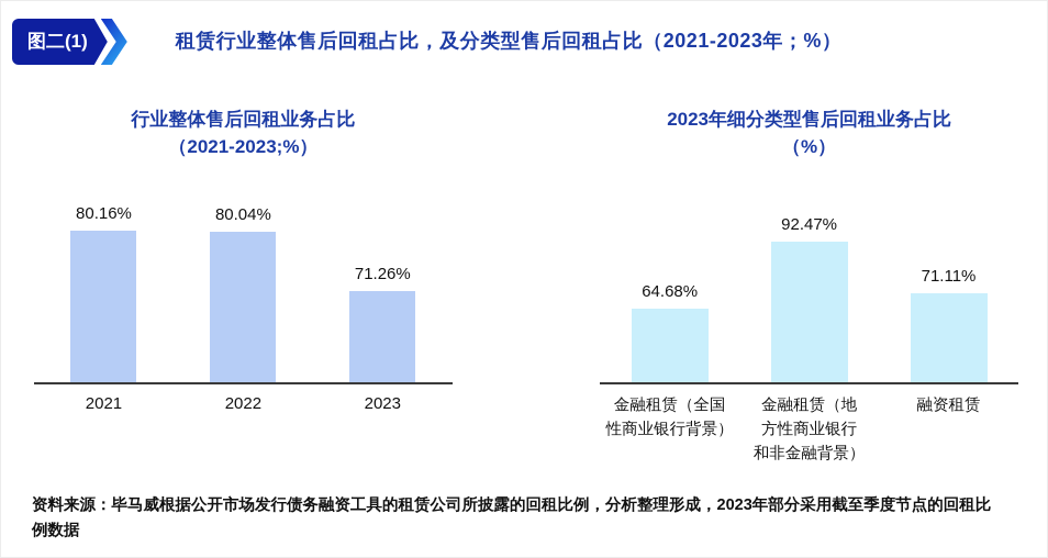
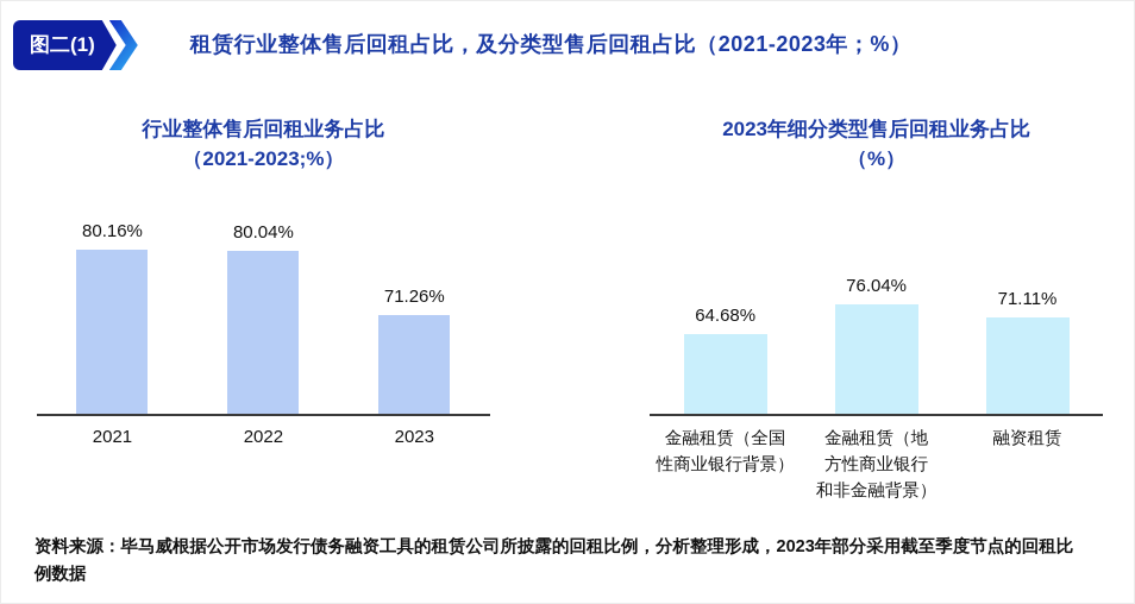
2023年细分类型售后回租业务占比/金融租赁（地方性商业银行和非金融背景）: 92.47% -> 76.04%
